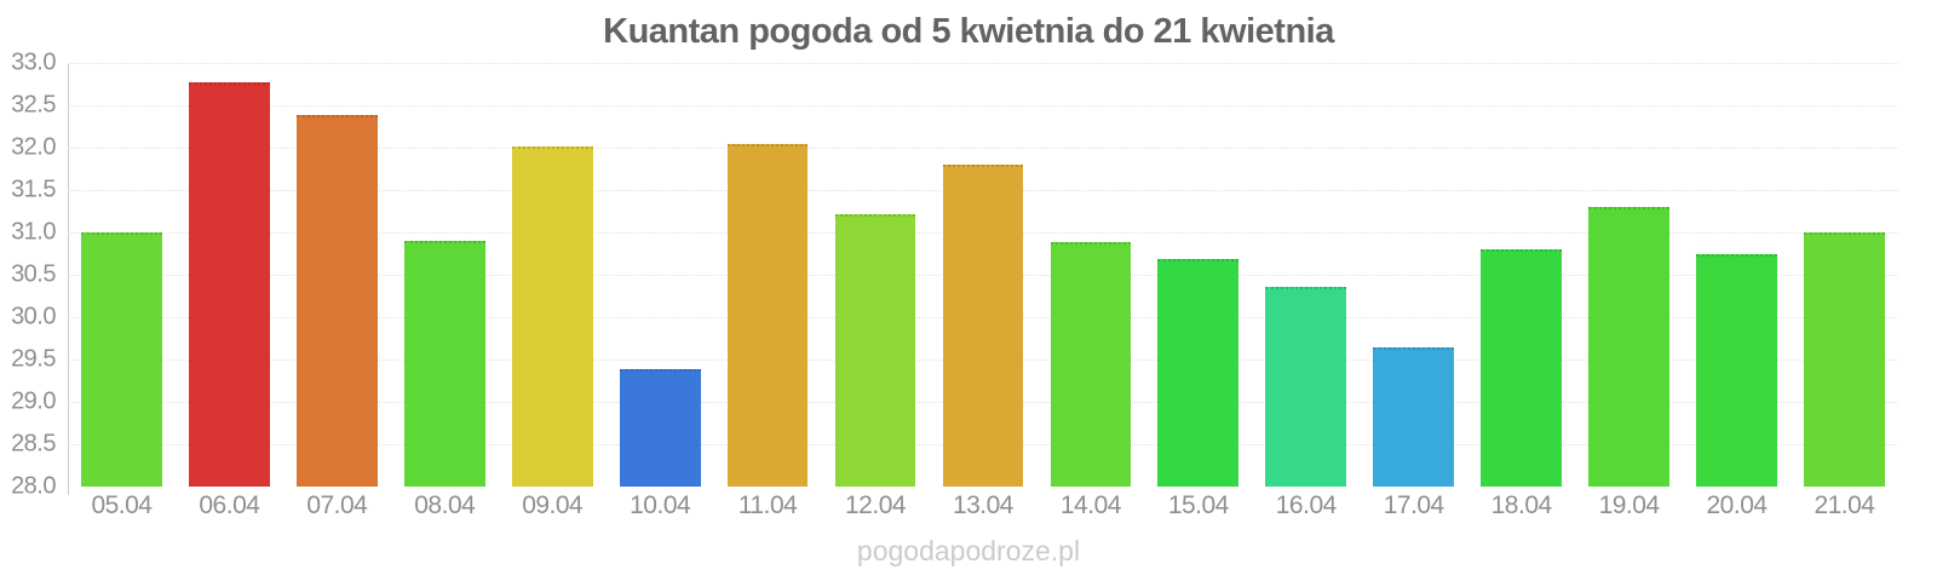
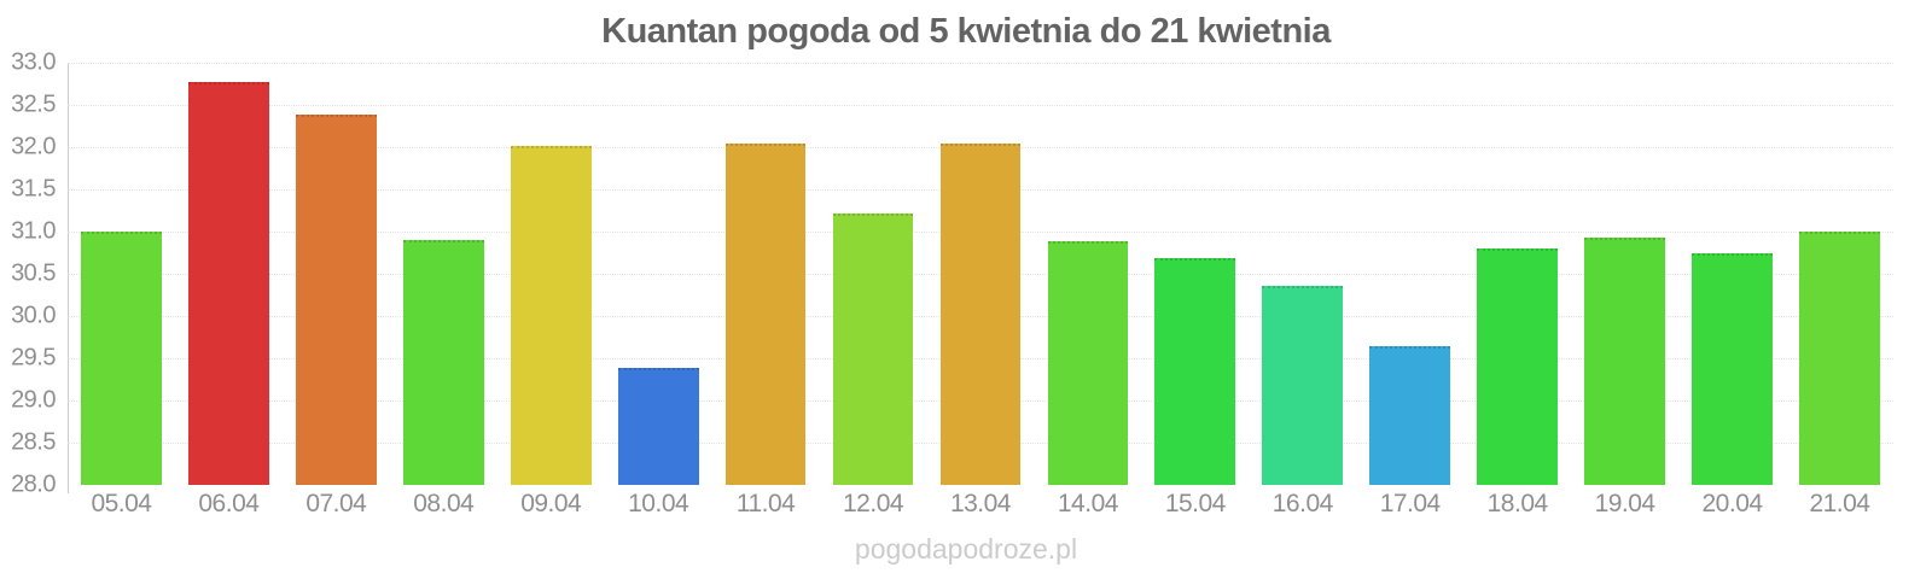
13.04: 31.8 -> 32.0
19.04: 31.3 -> 30.9
